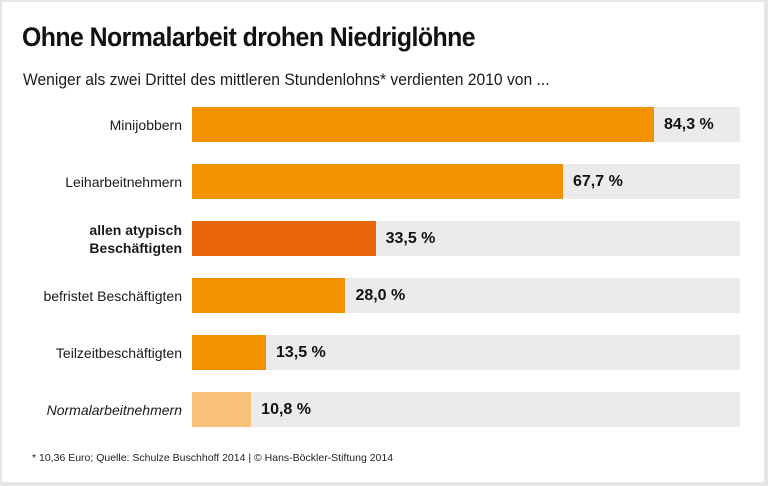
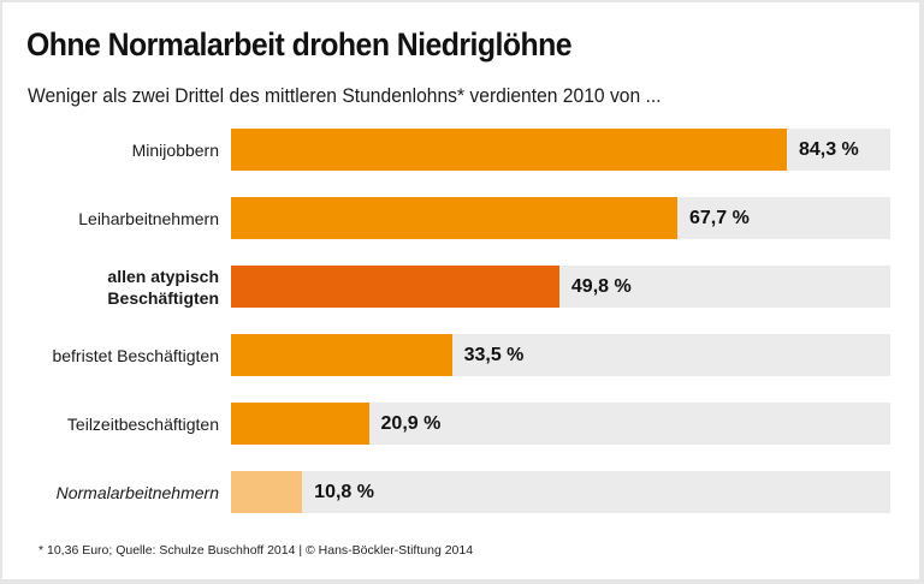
allen atypisch Beschäftigten: 33,5 -> 49,8
befristet Beschäftigten: 28,0 -> 33,5
Teilzeitbeschäftigten: 13,5 -> 20,9
